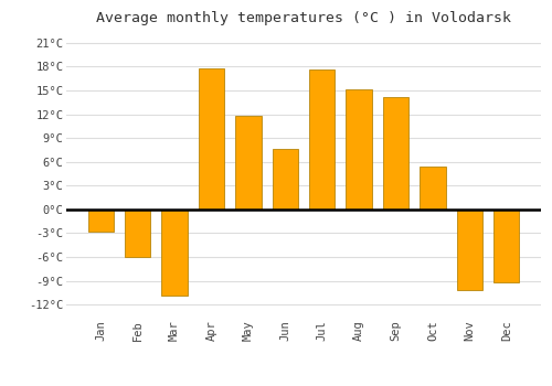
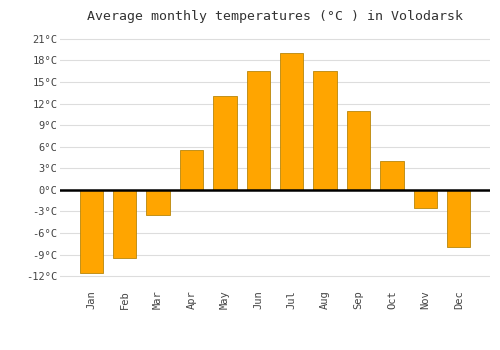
Jan: -2.8°C -> -11.5°C
Feb: -6.0°C -> -9.5°C
Mar: -10.8°C -> -3.5°C
Apr: 17.8°C -> 5.5°C
May: 11.8°C -> 13.0°C
Jun: 7.6°C -> 16.5°C
Jul: 17.6°C -> 19.0°C
Aug: 15.2°C -> 16.5°C
Sep: 14.2°C -> 11.0°C
Oct: 5.4°C -> 4.0°C
Nov: -10.2°C -> -2.5°C
Dec: -9.2°C -> -8.0°C
